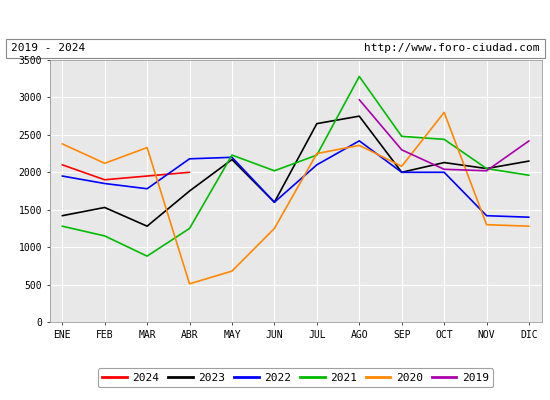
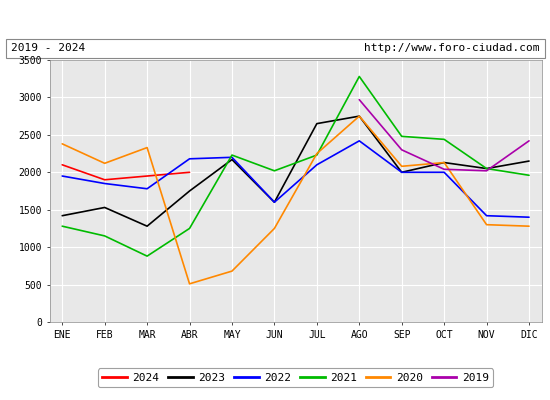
2020/AGO: 2360 -> 2750
2020/OCT: 2800 -> 2130
